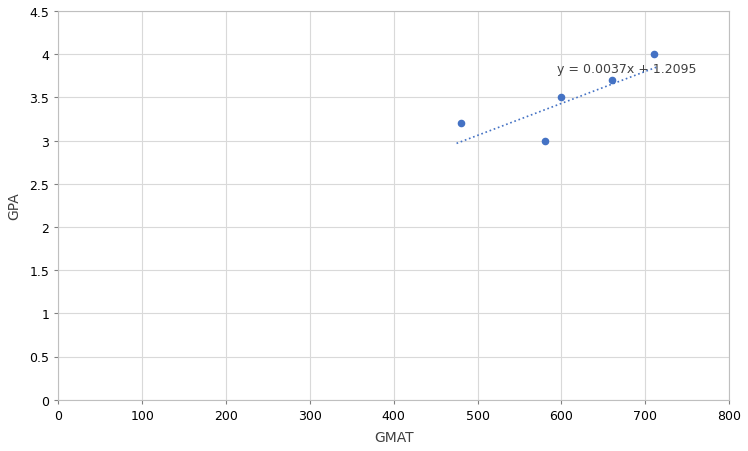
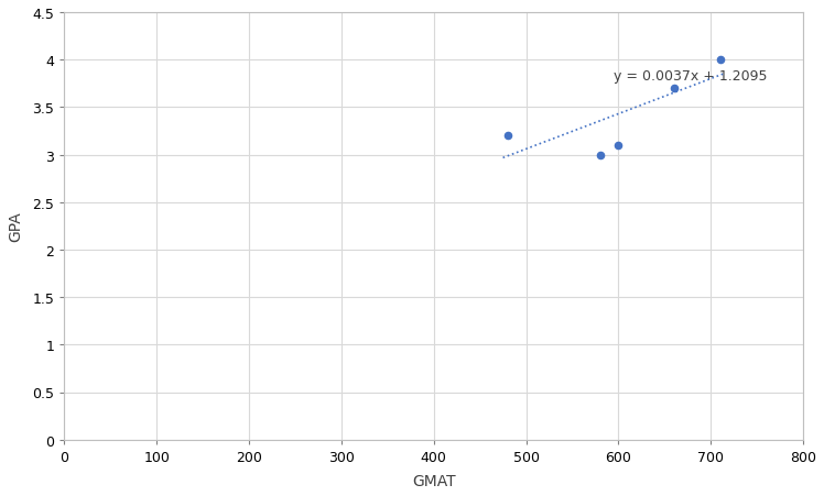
600: 3.5 -> 3.1
